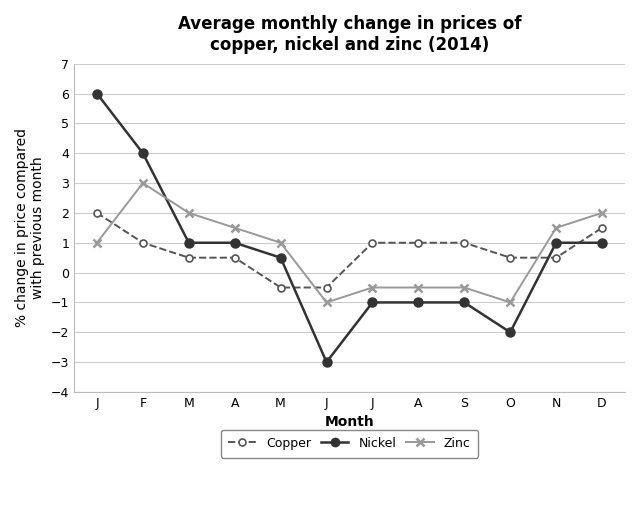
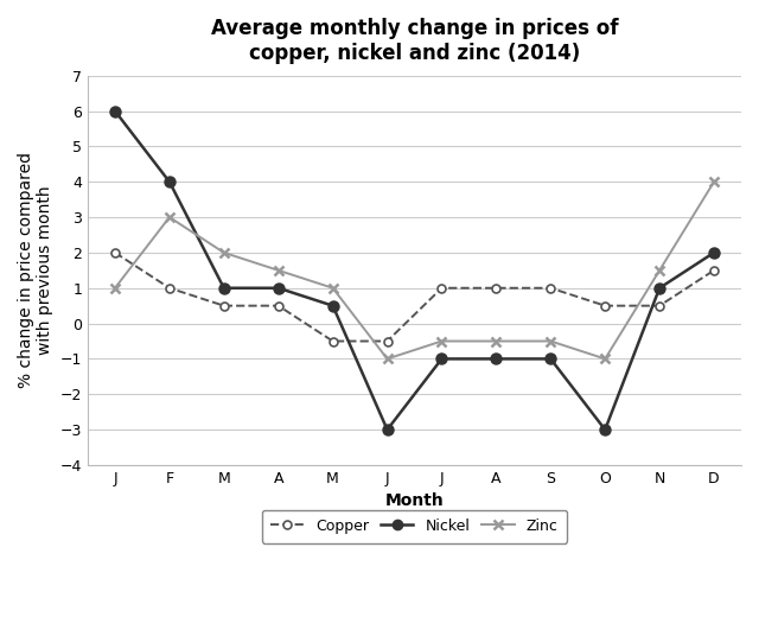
Nickel/O: -2.0 -> -3.0
Nickel/D: 1.0 -> 2.0
Zinc/D: 2.0 -> 4.0
